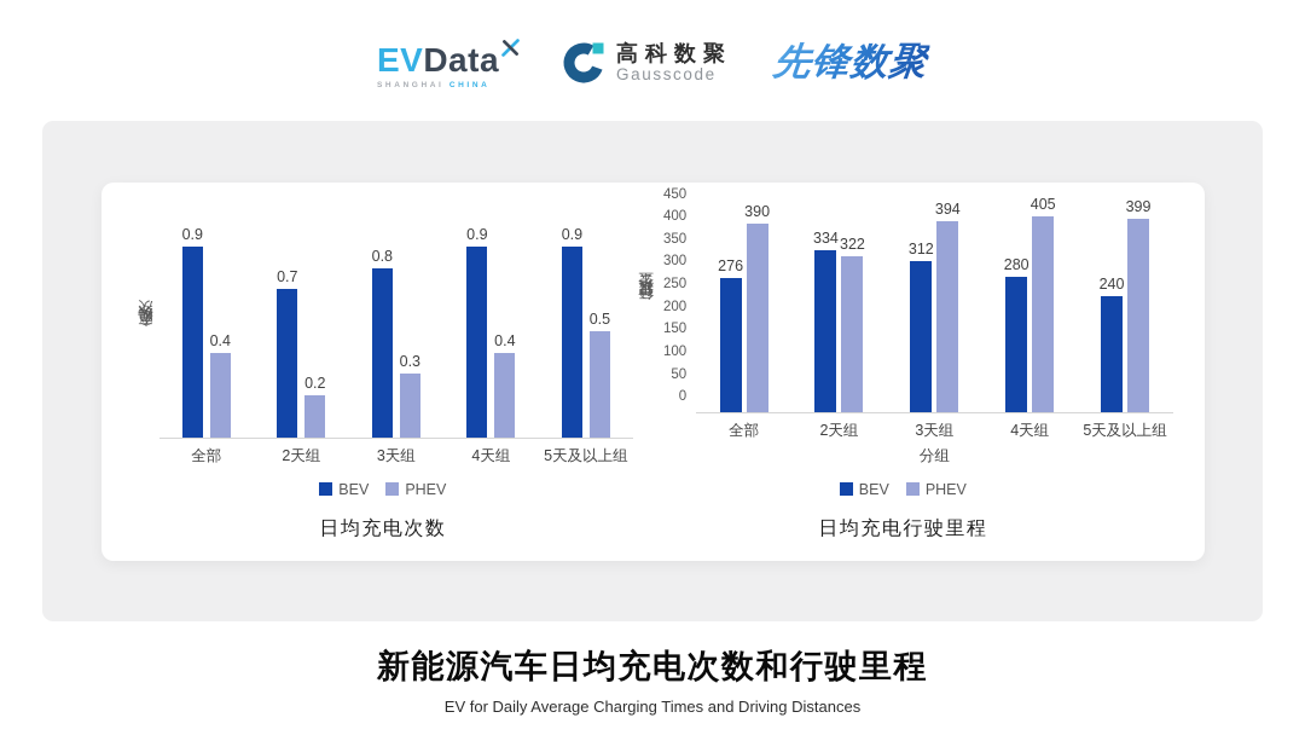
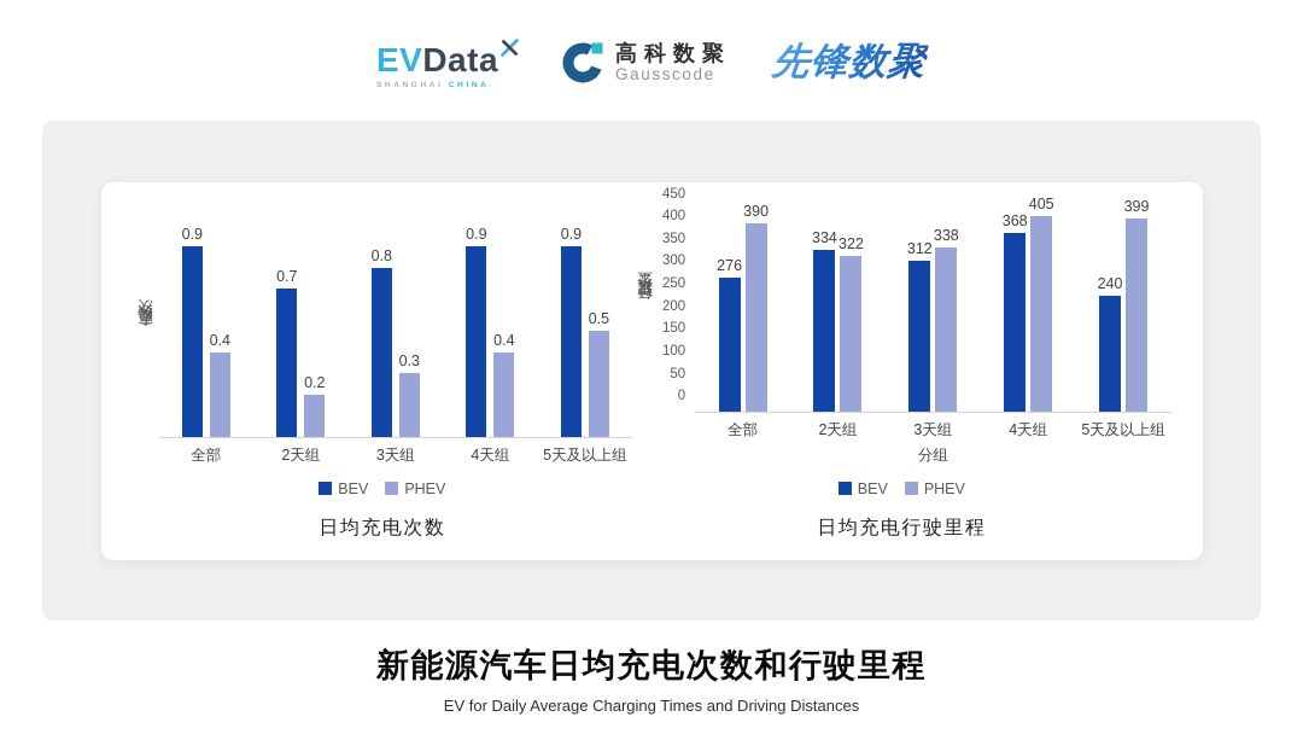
日均充电行驶里程/PHEV/3天组: 394 -> 338
日均充电行驶里程/BEV/4天组: 280 -> 368
